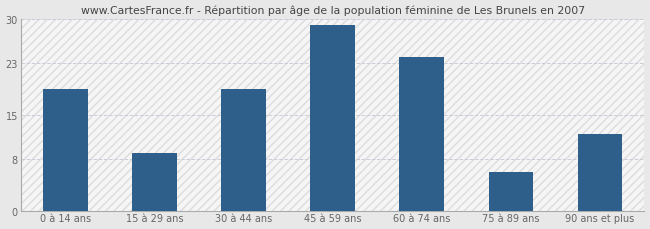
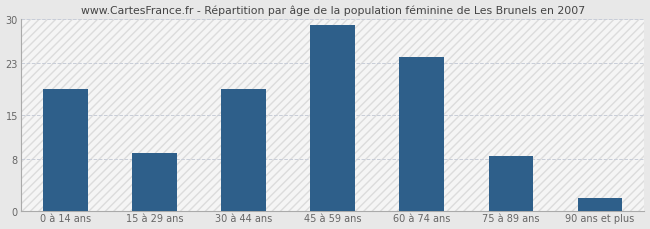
75 à 89 ans: 6.0 -> 8.5
90 ans et plus: 12.0 -> 2.0
